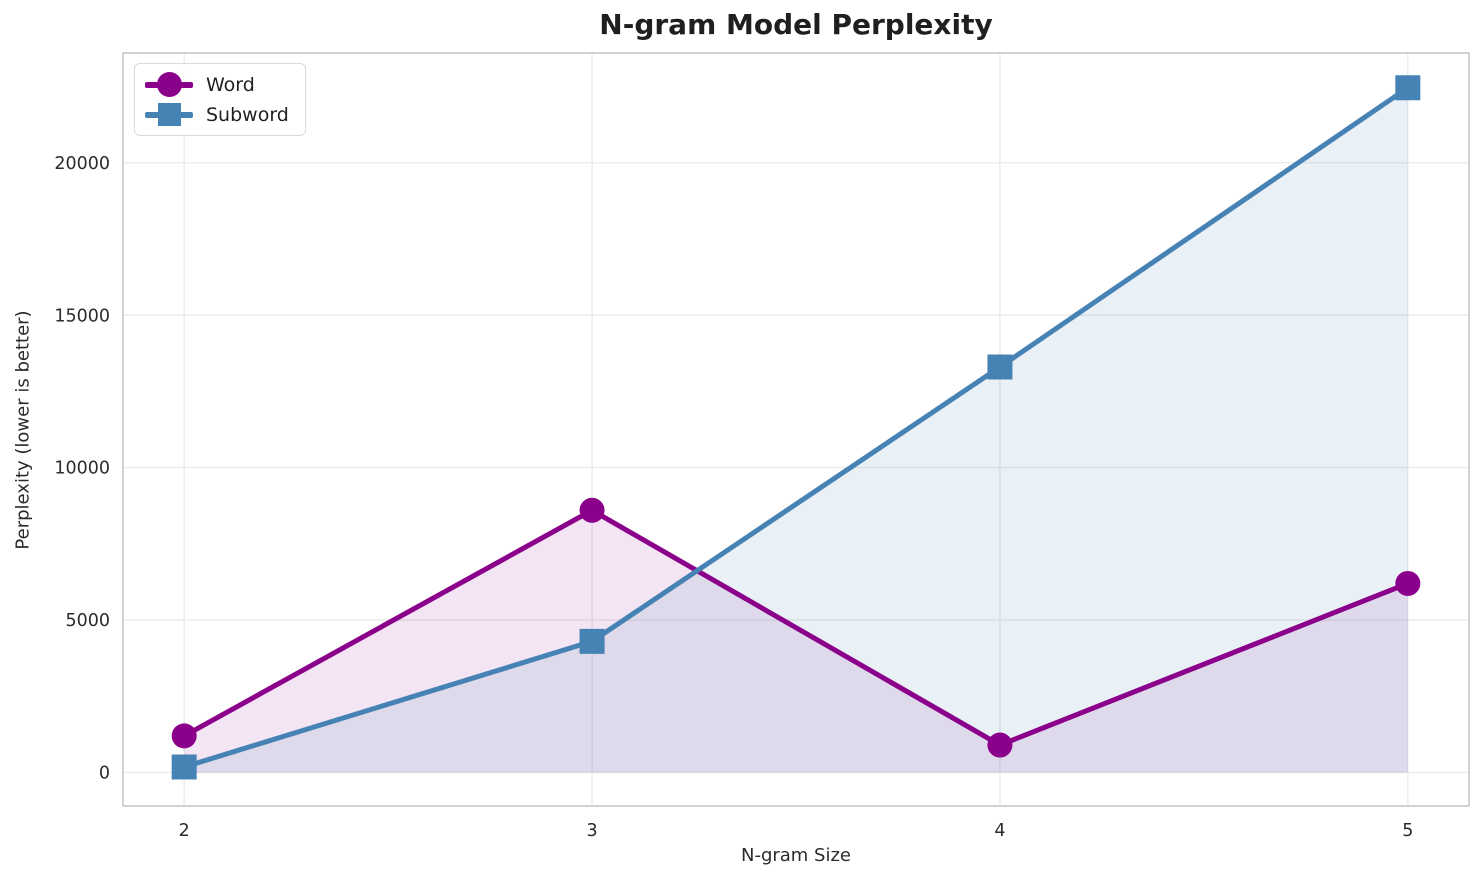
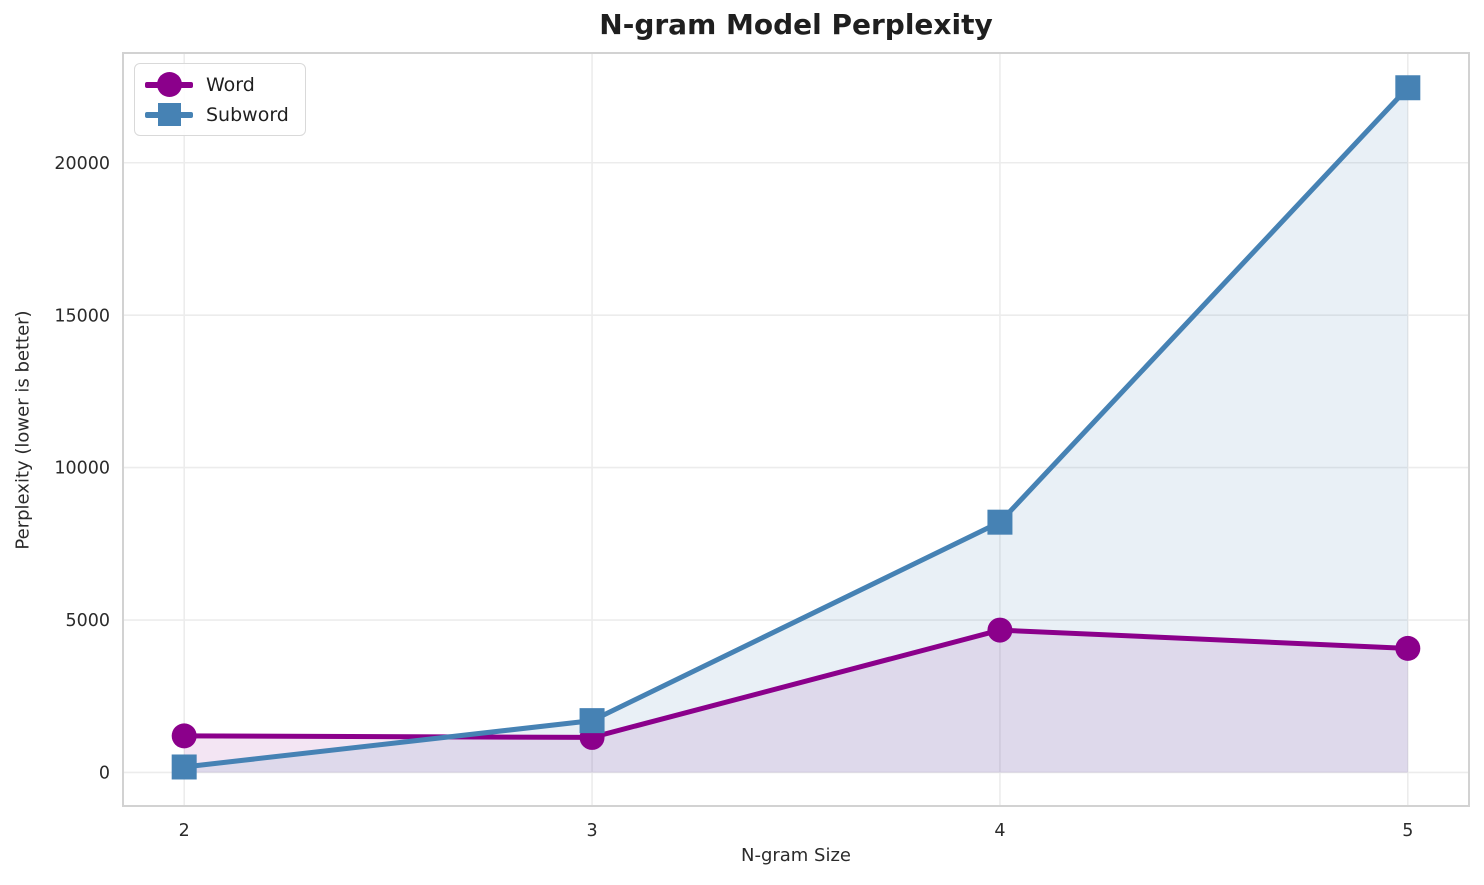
Word/3: 8600 -> 1200
Subword/3: 4300 -> 1700
Word/4: 900 -> 4700
Subword/4: 13300 -> 8200
Word/5: 6200 -> 4100
